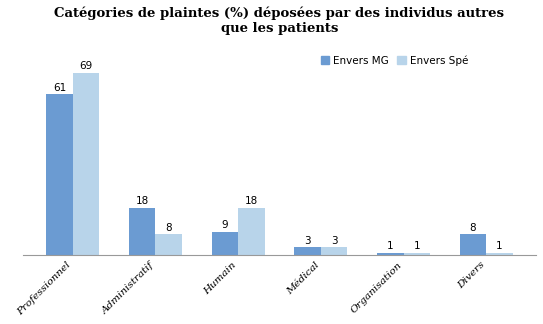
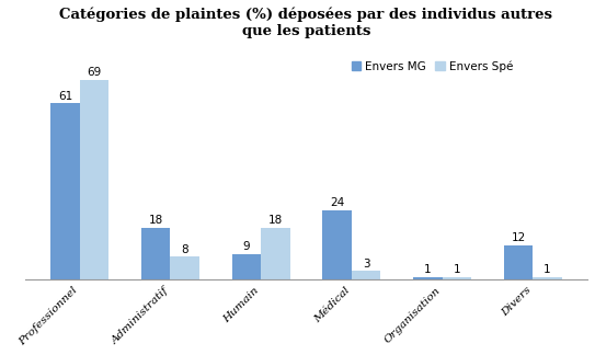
Envers MG/Médical: 3 -> 24
Envers MG/Divers: 8 -> 12
